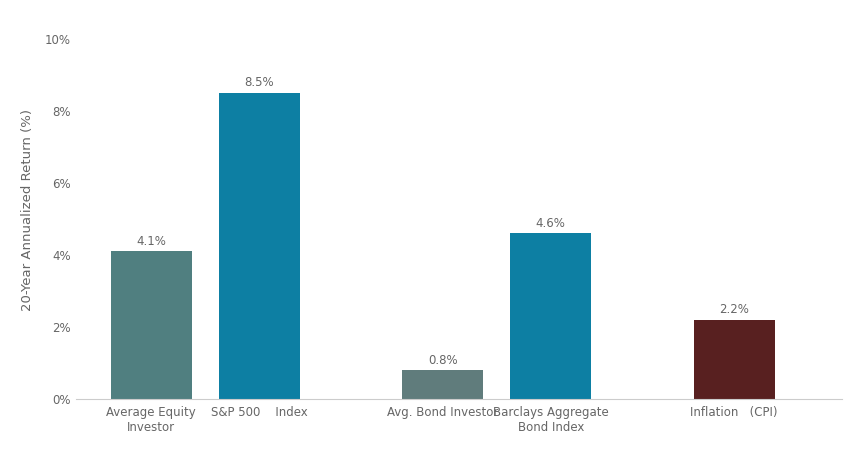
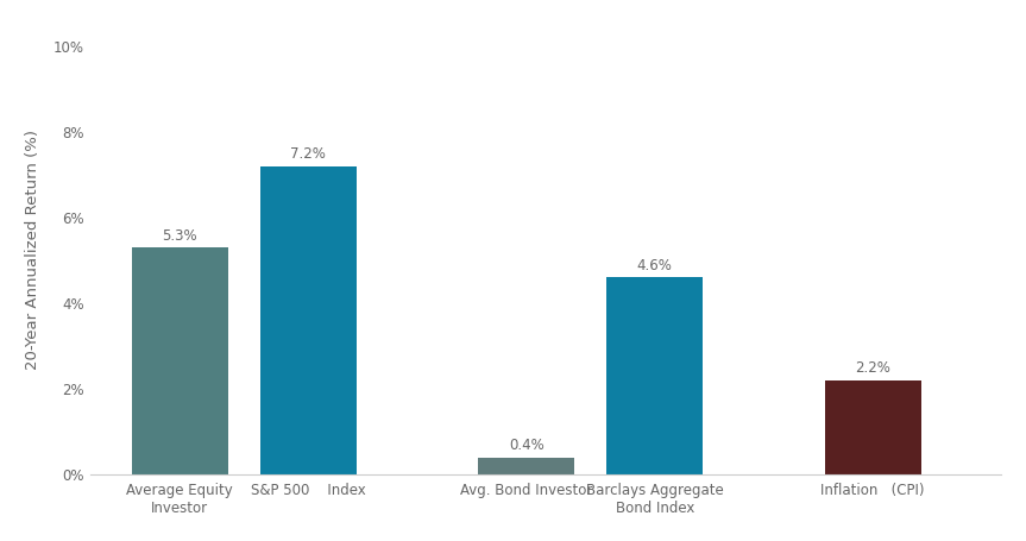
Average Equity Investor: 4.1% -> 5.3%
S&P 500 Index: 8.5% -> 7.2%
Avg. Bond Investor: 0.8% -> 0.4%
